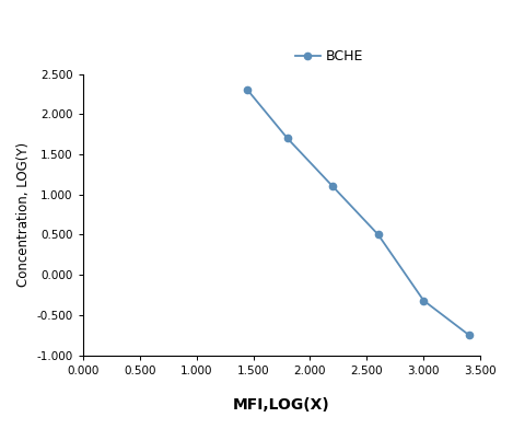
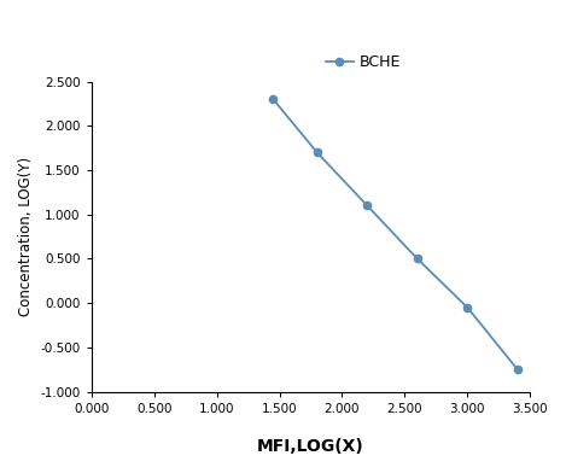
3.000: -0.32 -> -0.05
